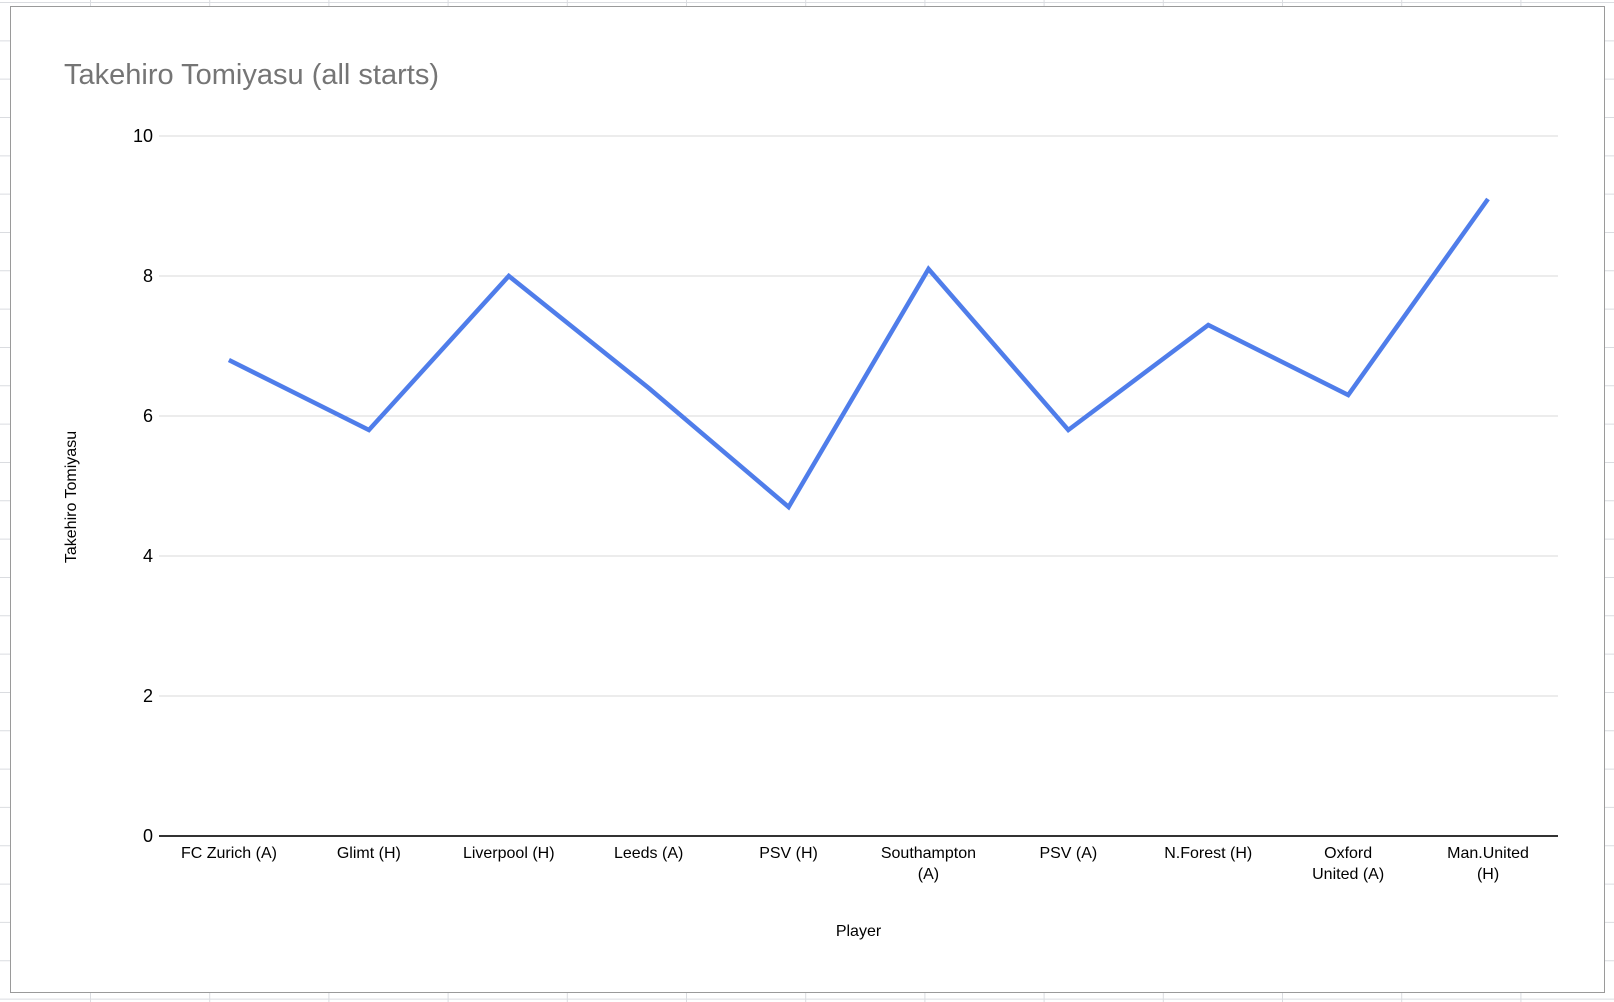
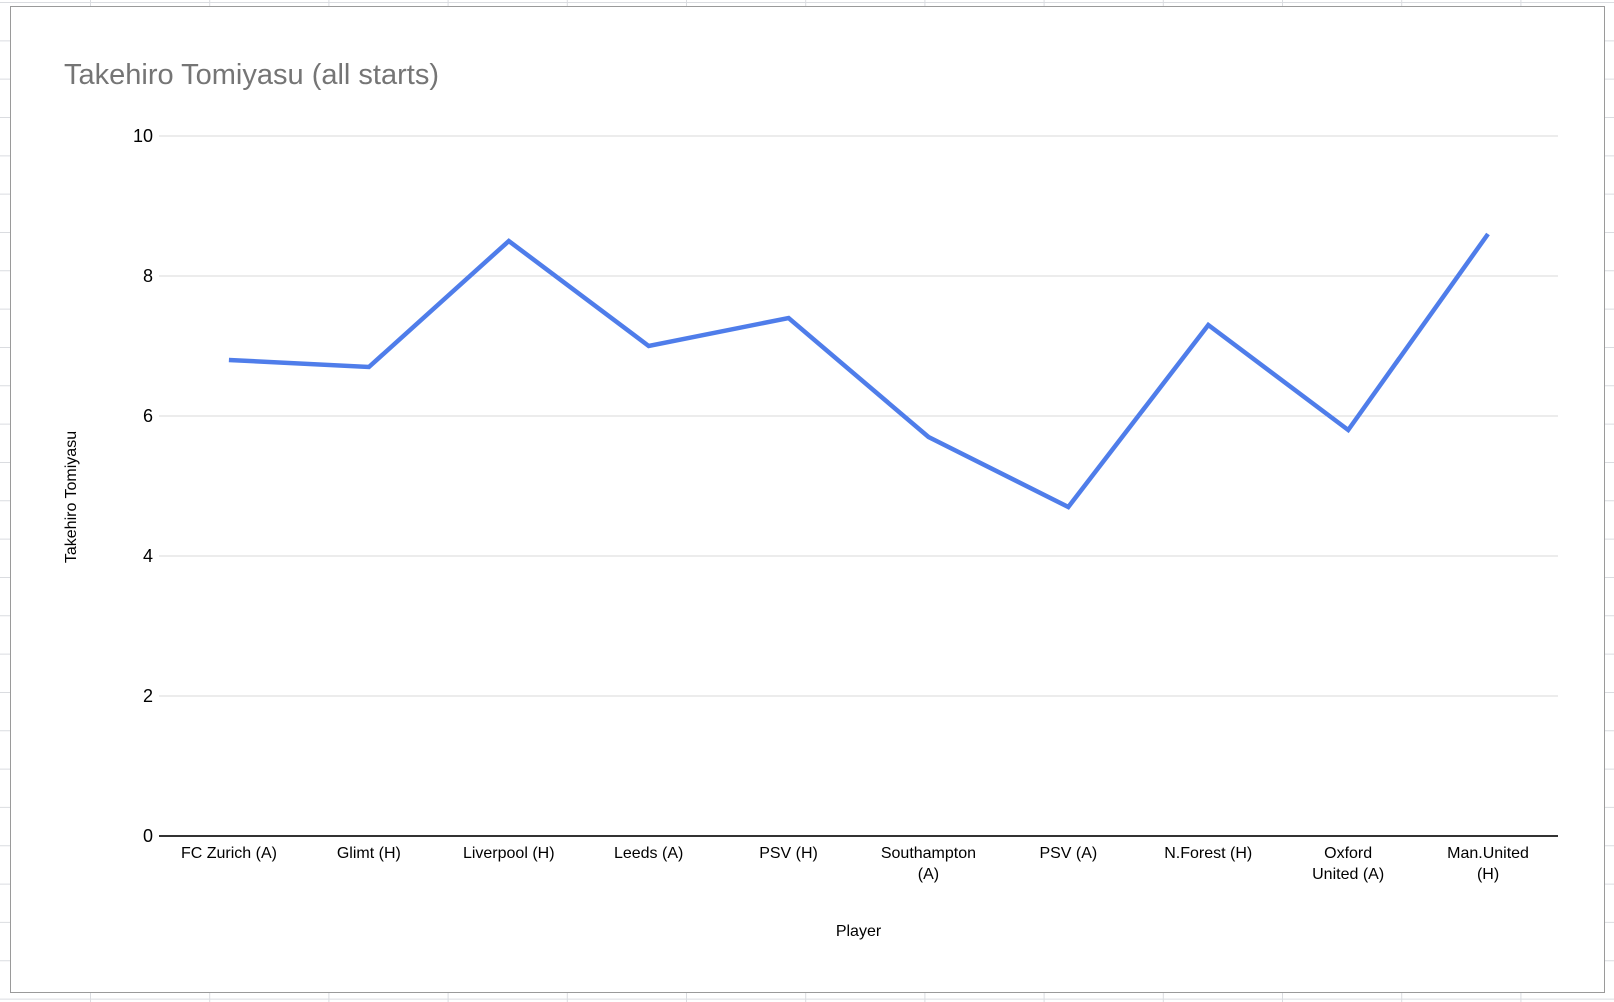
Glimt (H): 5.8 -> 6.7
Liverpool (H): 8.0 -> 8.5
Leeds (A): 6.4 -> 7.0
PSV (H): 4.7 -> 7.4
Southampton (A): 8.1 -> 5.7
PSV (A): 5.8 -> 4.7
Oxford United (A): 6.3 -> 5.8
Man.United (H): 9.1 -> 8.6
